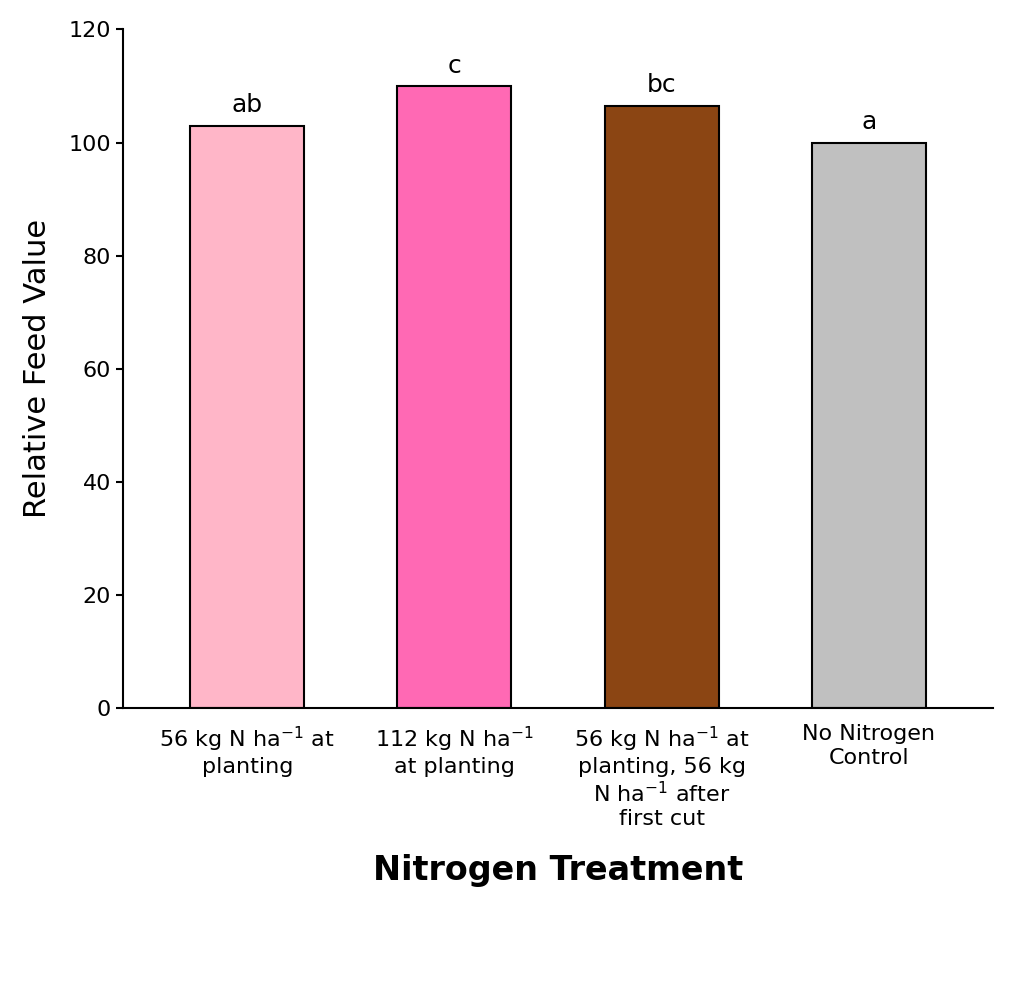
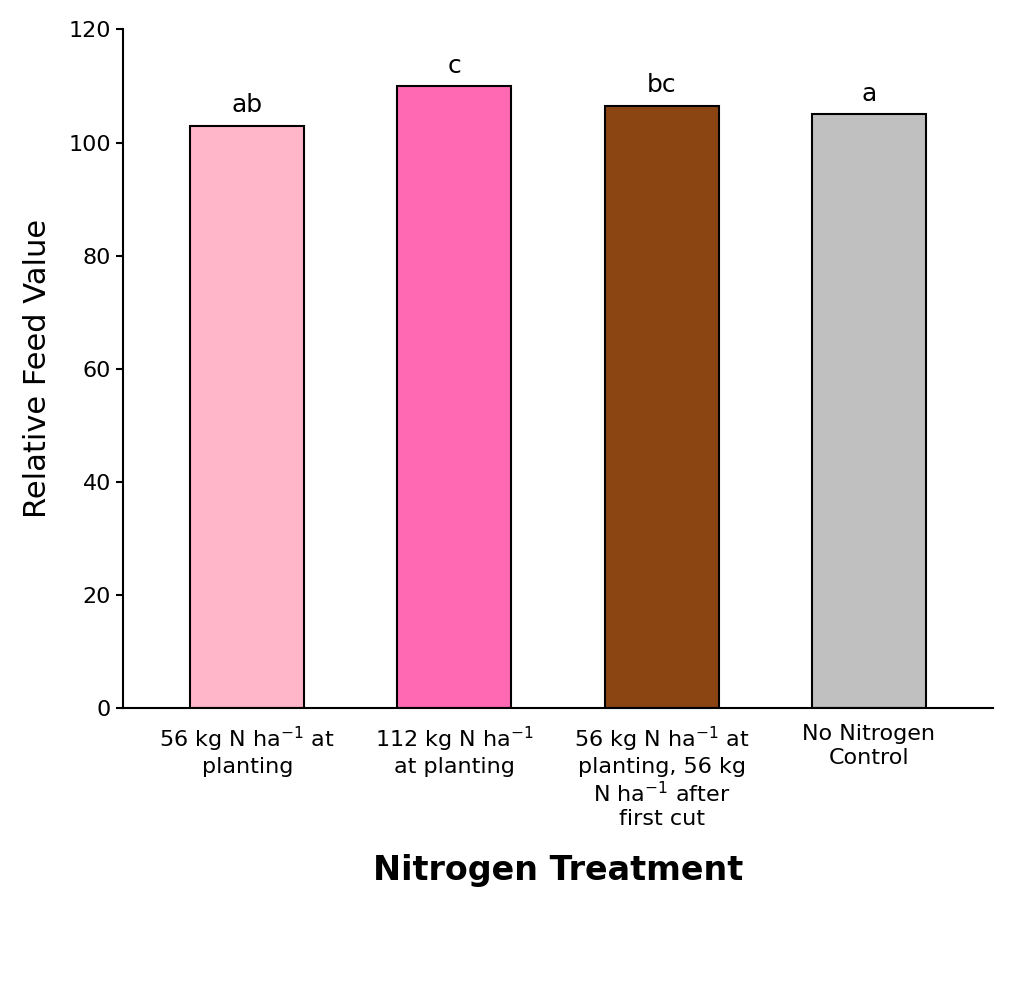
No Nitrogen Control: 100.0 -> 105.0
